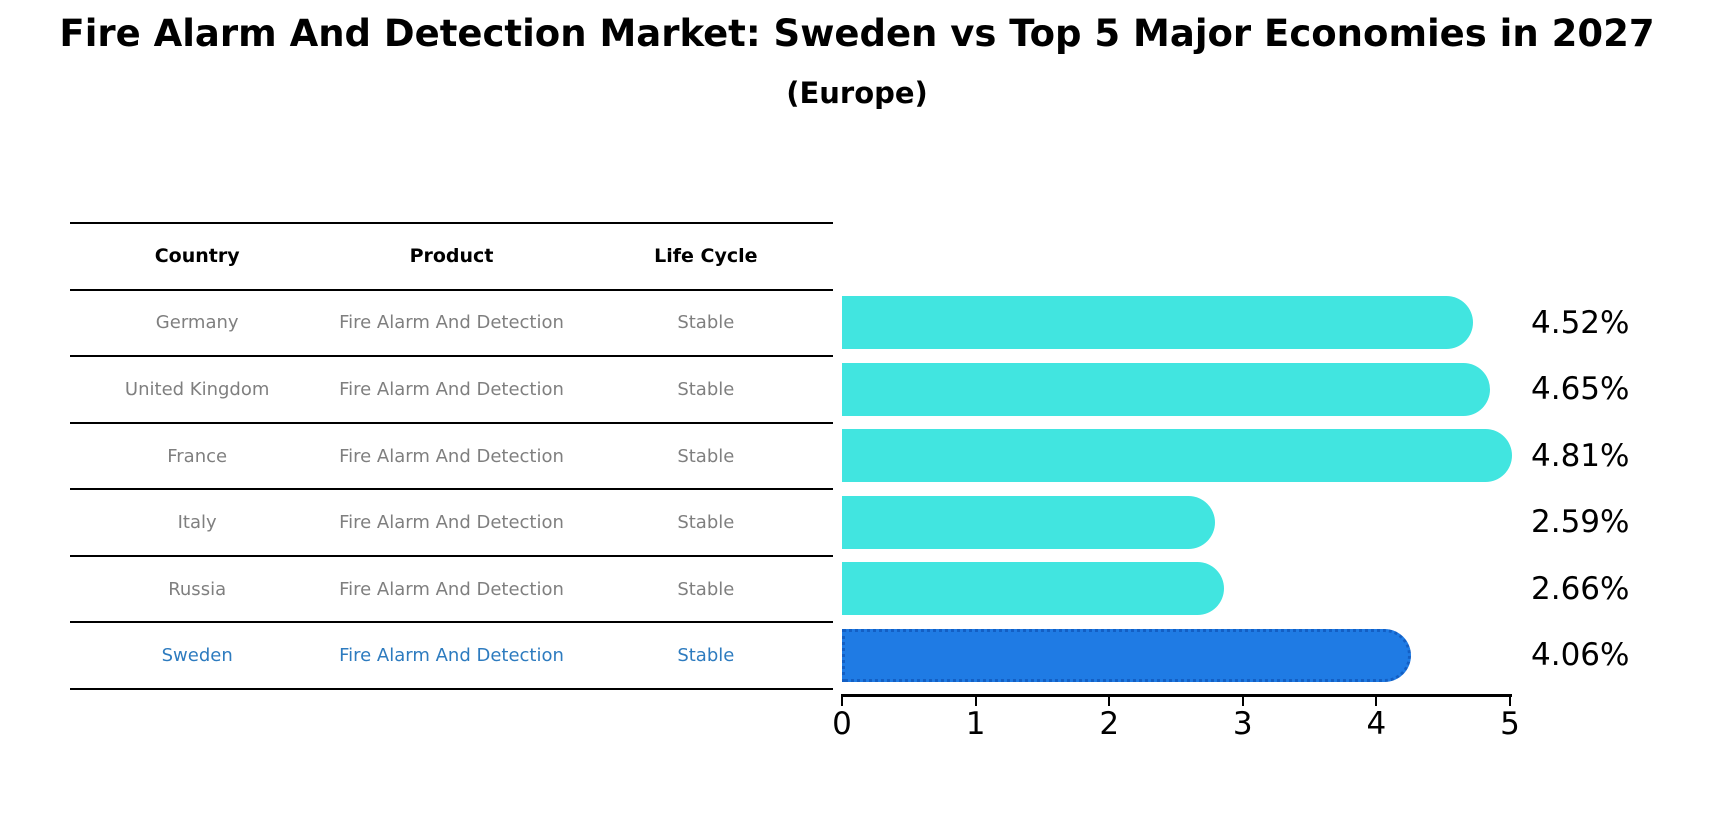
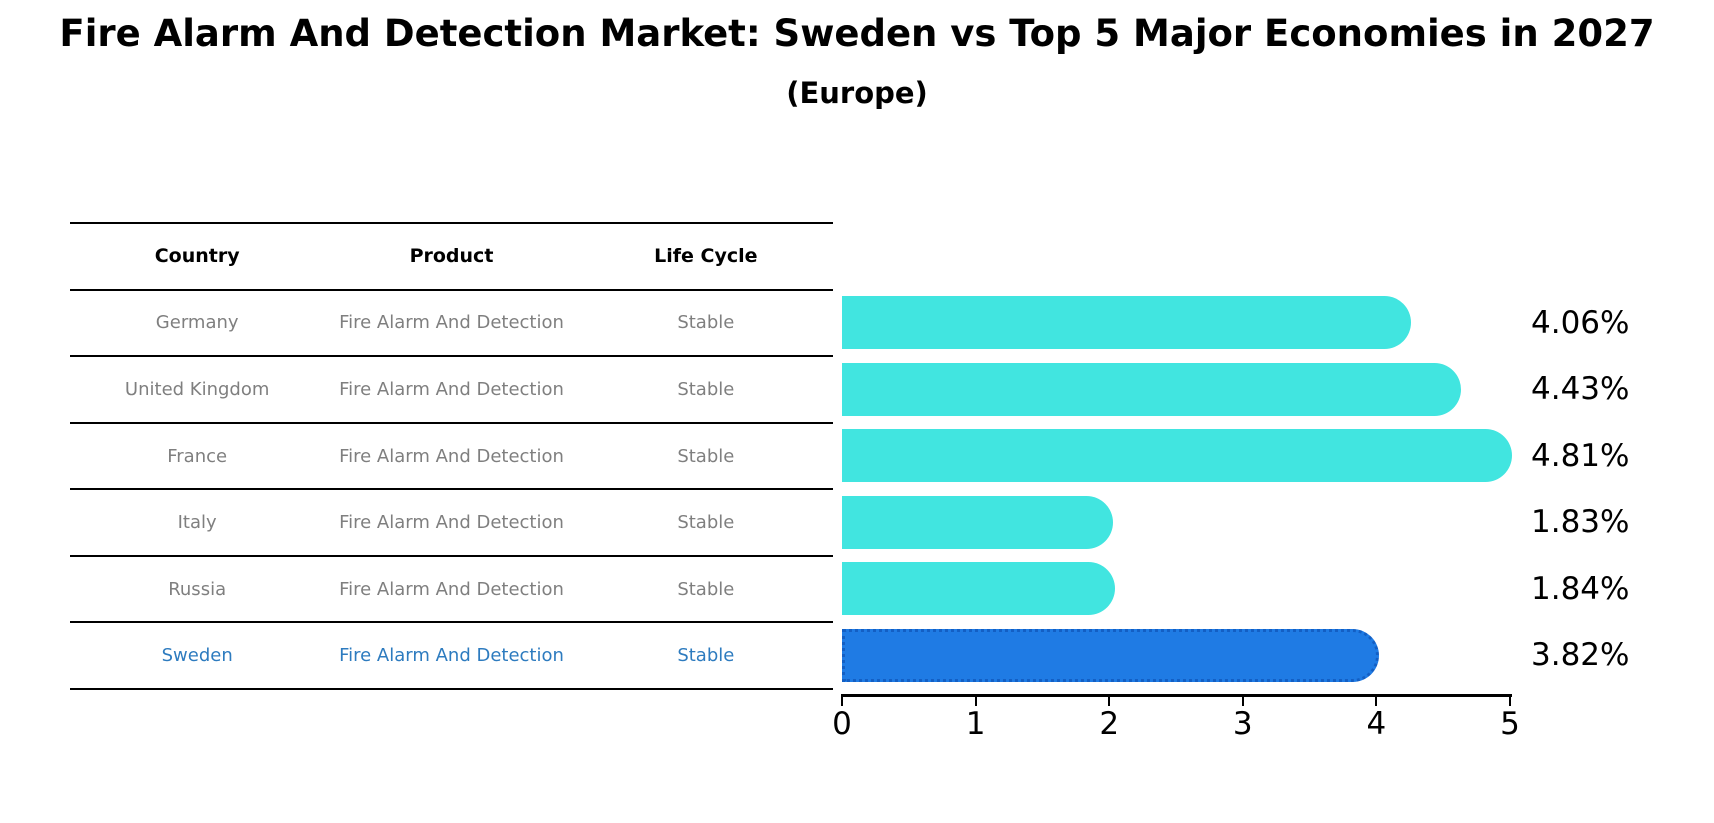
Germany: 4.52% -> 4.06%
United Kingdom: 4.65% -> 4.43%
Italy: 2.59% -> 1.83%
Russia: 2.66% -> 1.84%
Sweden: 4.06% -> 3.82%
